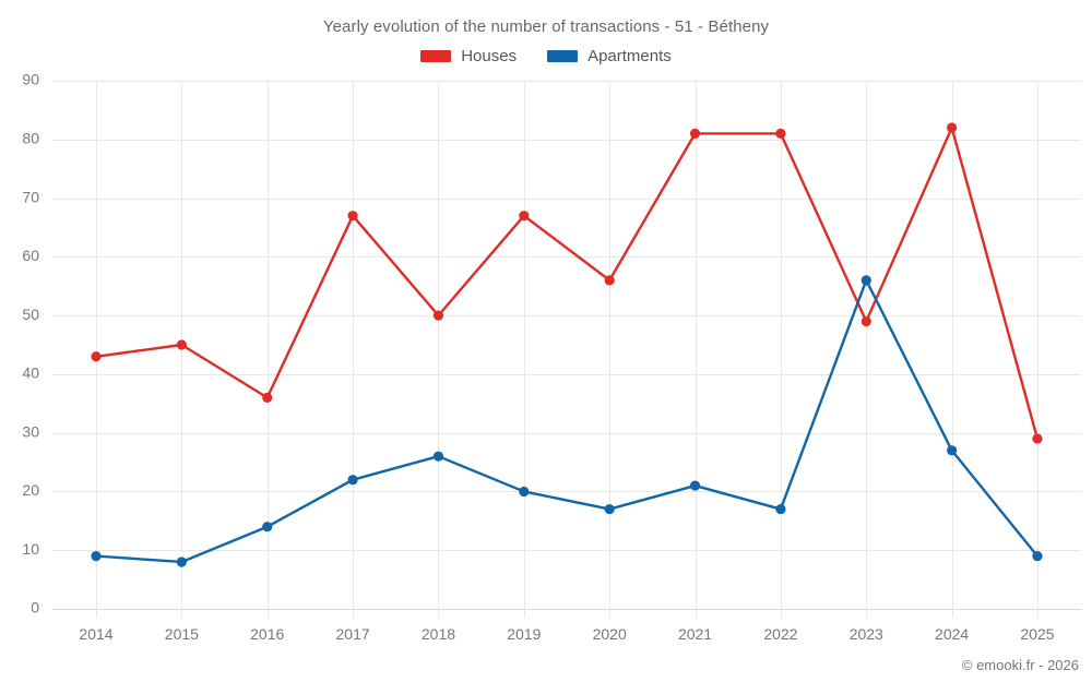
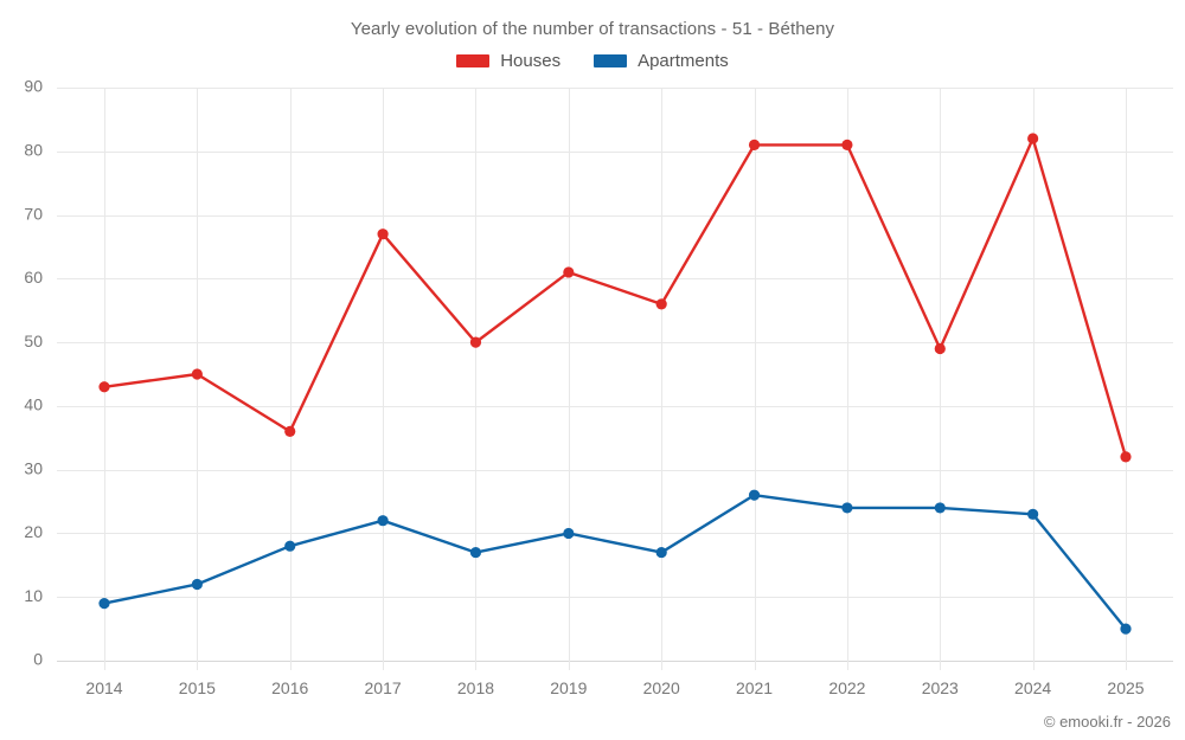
Apartments/2015: 8 -> 12
Apartments/2016: 14 -> 18
Apartments/2018: 26 -> 17
Houses/2019: 67 -> 61
Apartments/2021: 21 -> 26
Apartments/2022: 17 -> 24
Apartments/2023: 56 -> 24
Apartments/2024: 27 -> 23
Houses/2025: 29 -> 32
Apartments/2025: 9 -> 5
